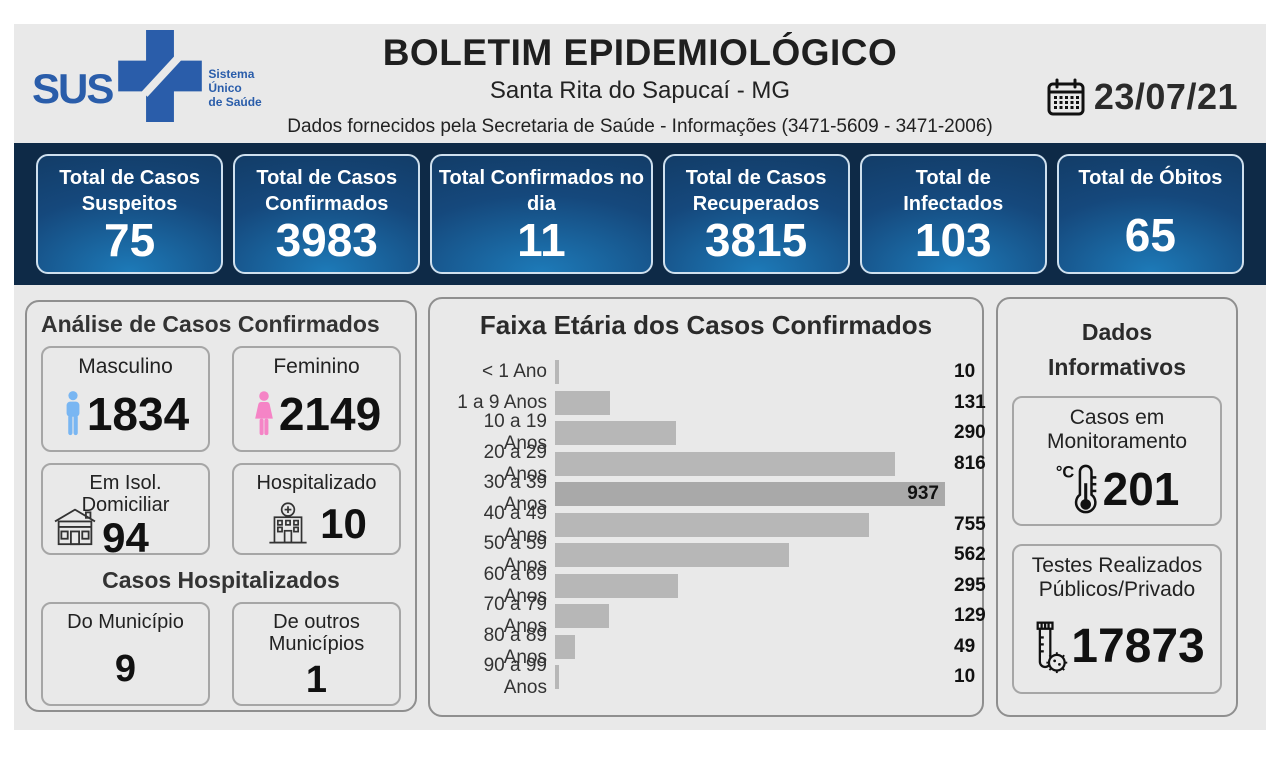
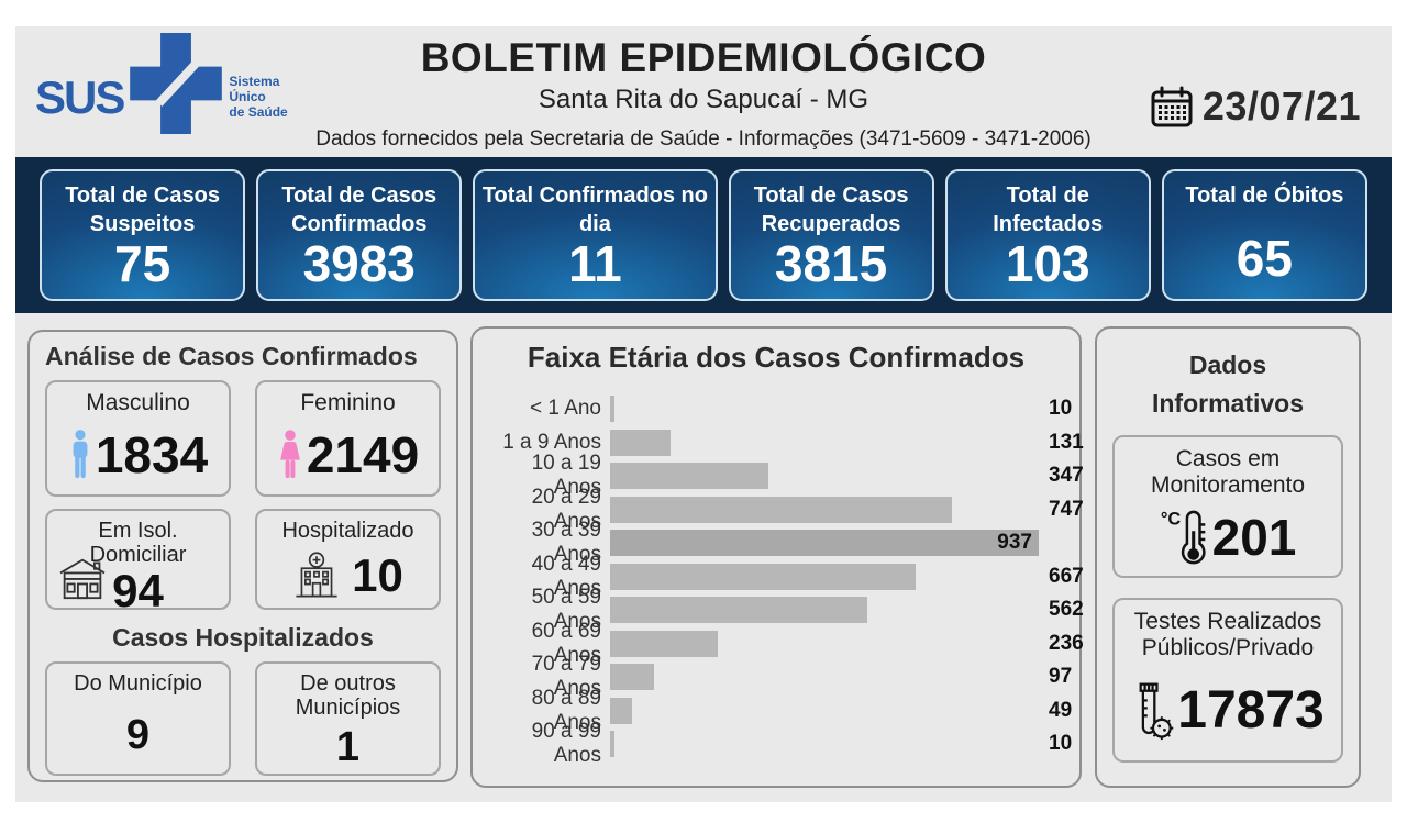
10 a 19 Anos: 290 -> 347
20 a 29 Anos: 816 -> 747
40 a 49 Anos: 755 -> 667
60 a 69 Anos: 295 -> 236
70 a 79 Anos: 129 -> 97
